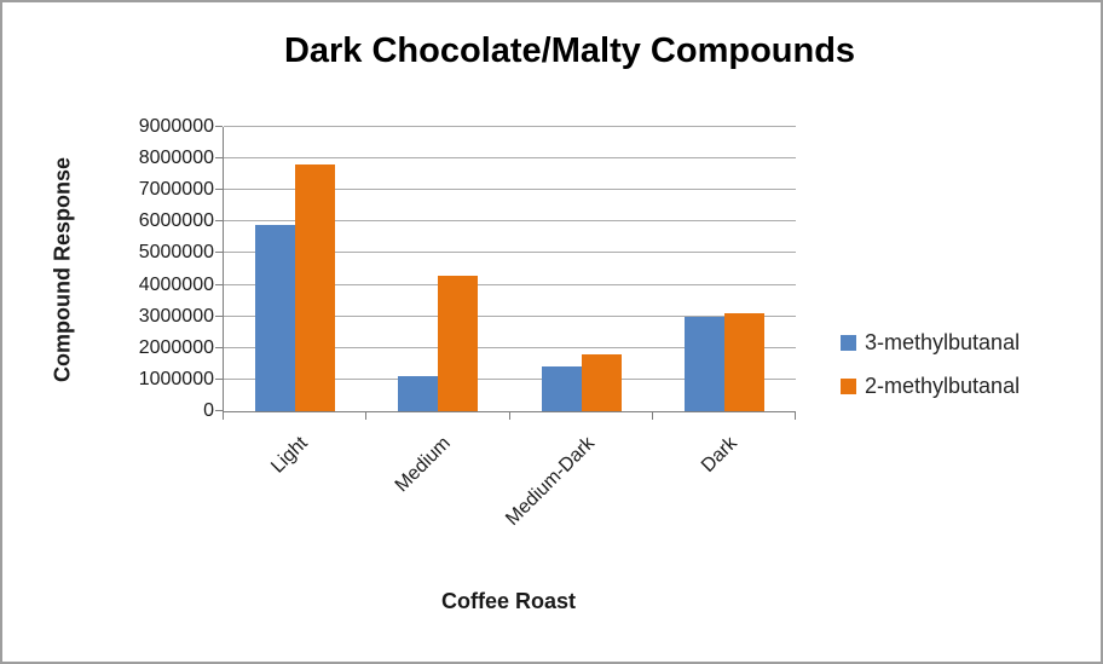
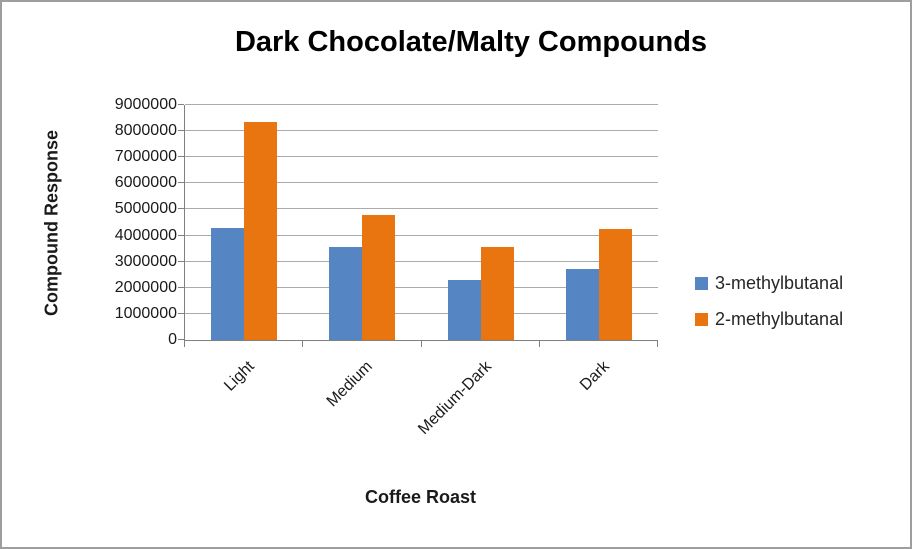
3-methylbutanal/Light: 5900000 -> 4300000
2-methylbutanal/Light: 7800000 -> 8400000
3-methylbutanal/Medium: 1100000 -> 3600000
2-methylbutanal/Medium: 4300000 -> 4800000
3-methylbutanal/Medium-Dark: 1400000 -> 2300000
2-methylbutanal/Medium-Dark: 1800000 -> 3600000
3-methylbutanal/Dark: 3000000 -> 2700000
2-methylbutanal/Dark: 3100000 -> 4200000
